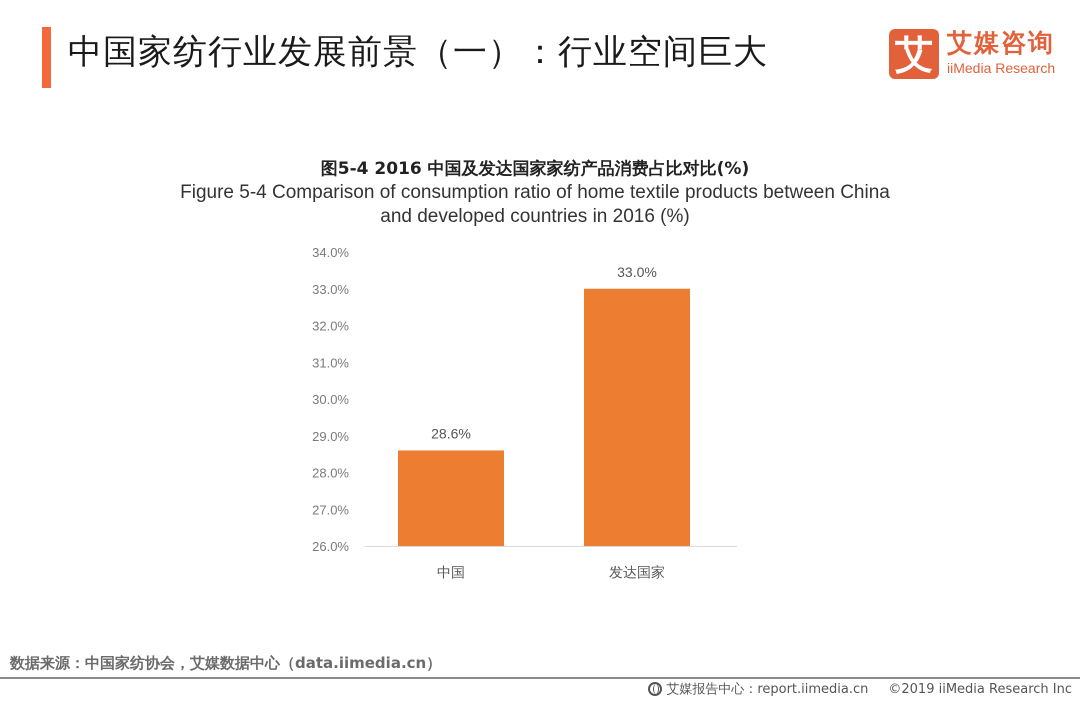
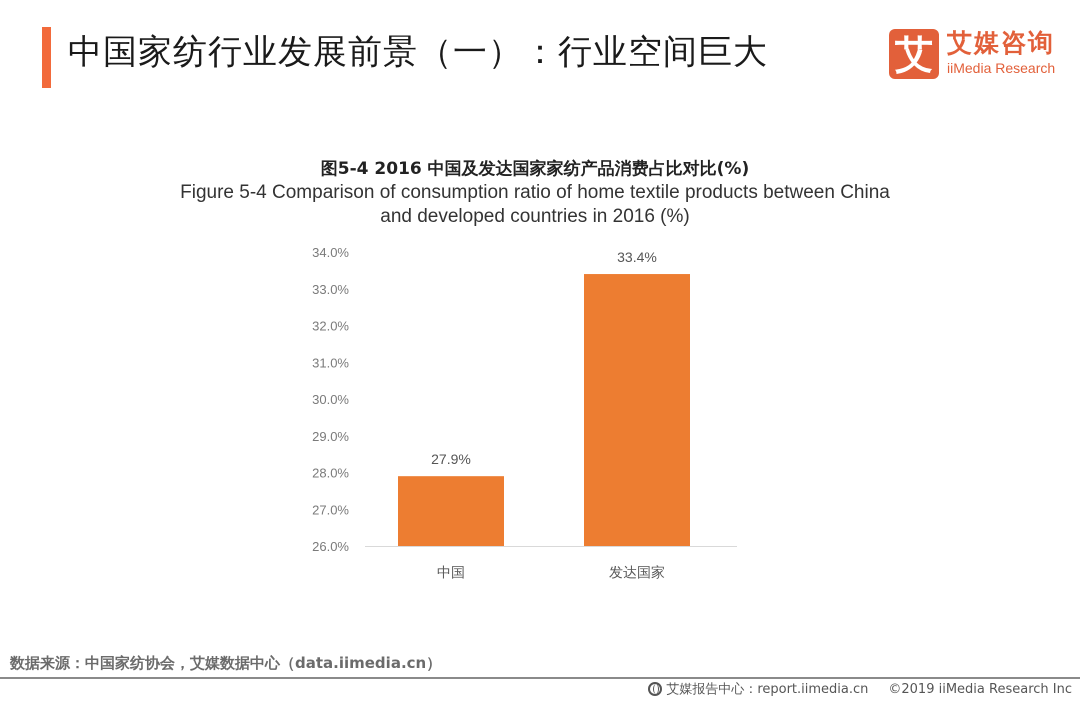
中国: 28.6% -> 27.9%
发达国家: 33.0% -> 33.4%
